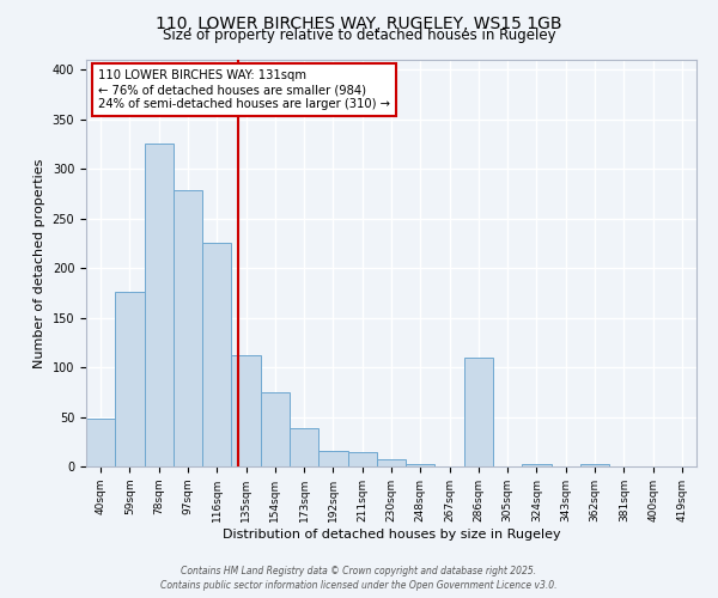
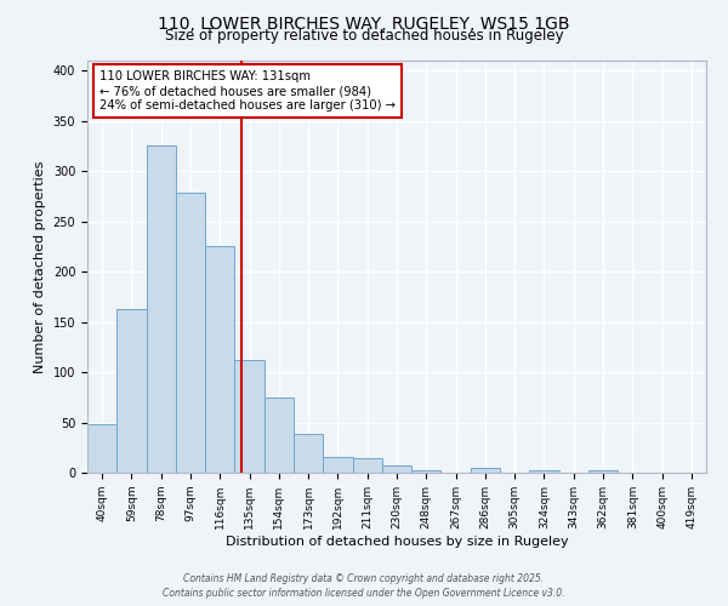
59sqm: 176 -> 163
286sqm: 110 -> 5
